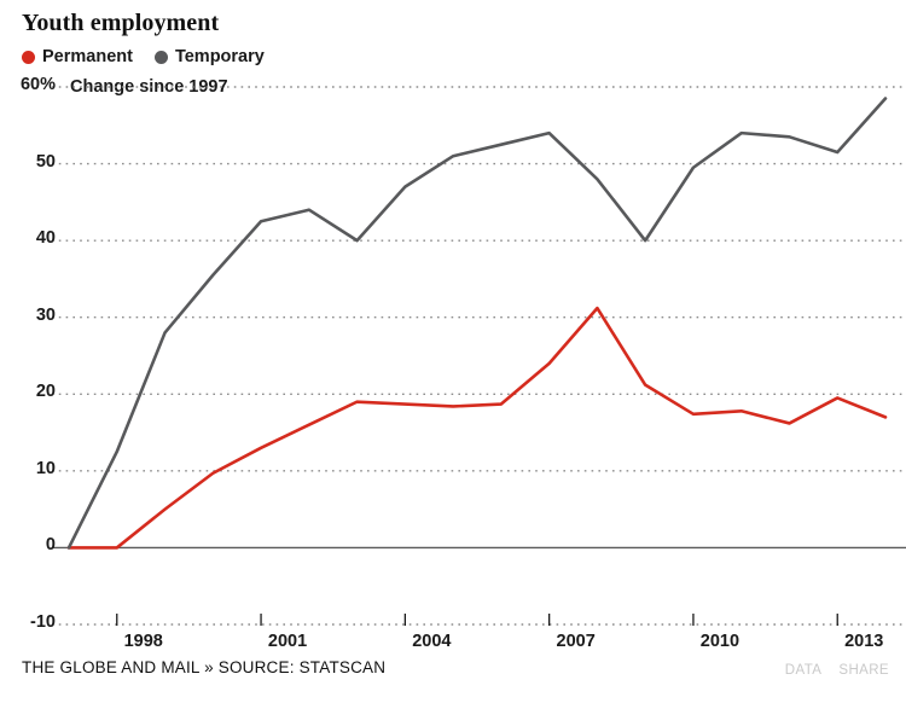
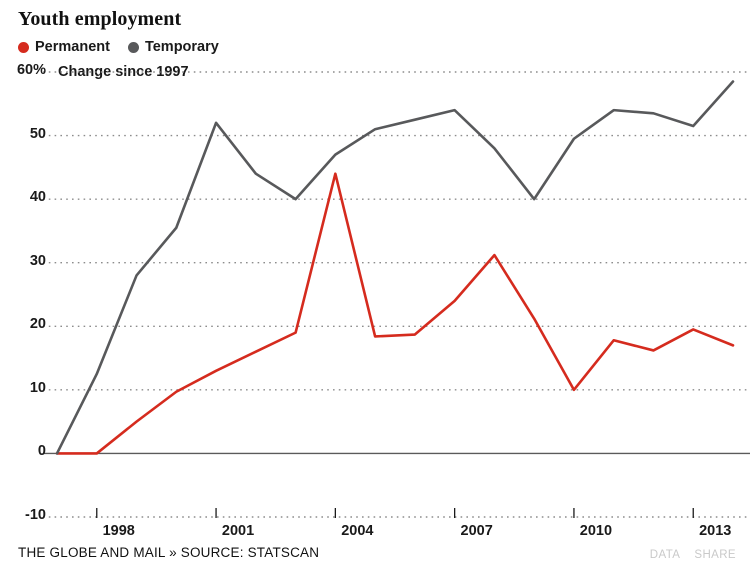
Temporary/2001: 42% -> 52%
Permanent/2004: 19% -> 44%
Permanent/2010: 17% -> 10%
